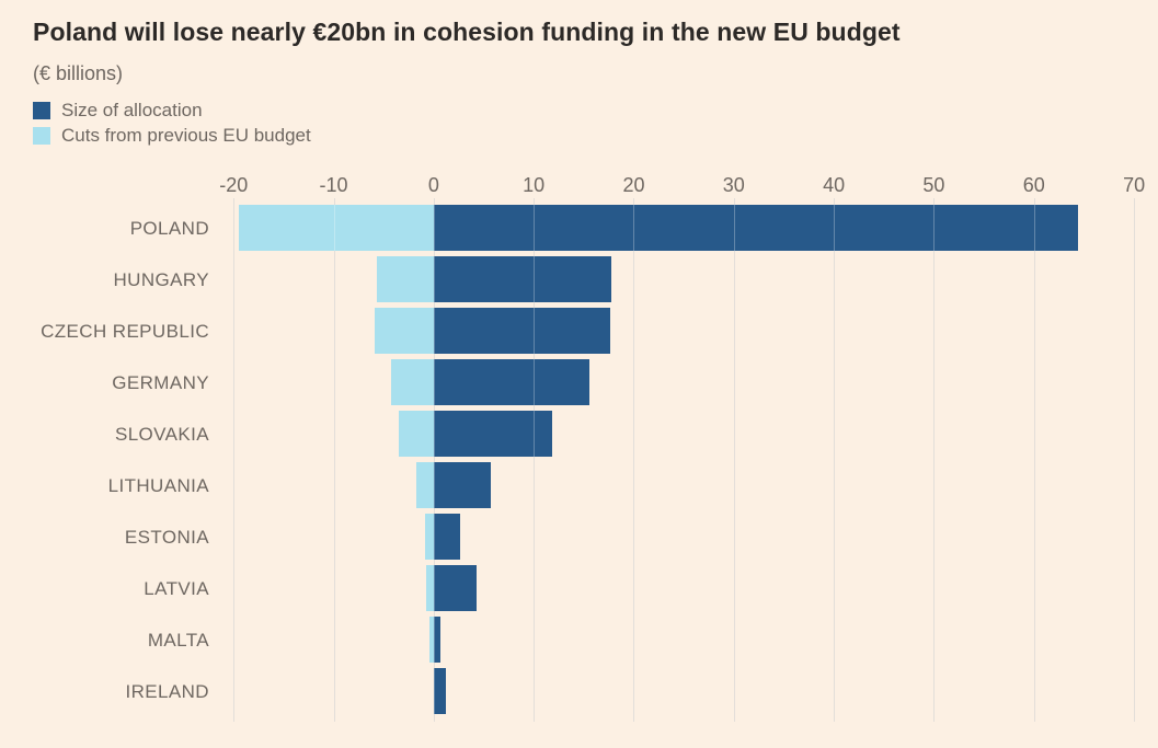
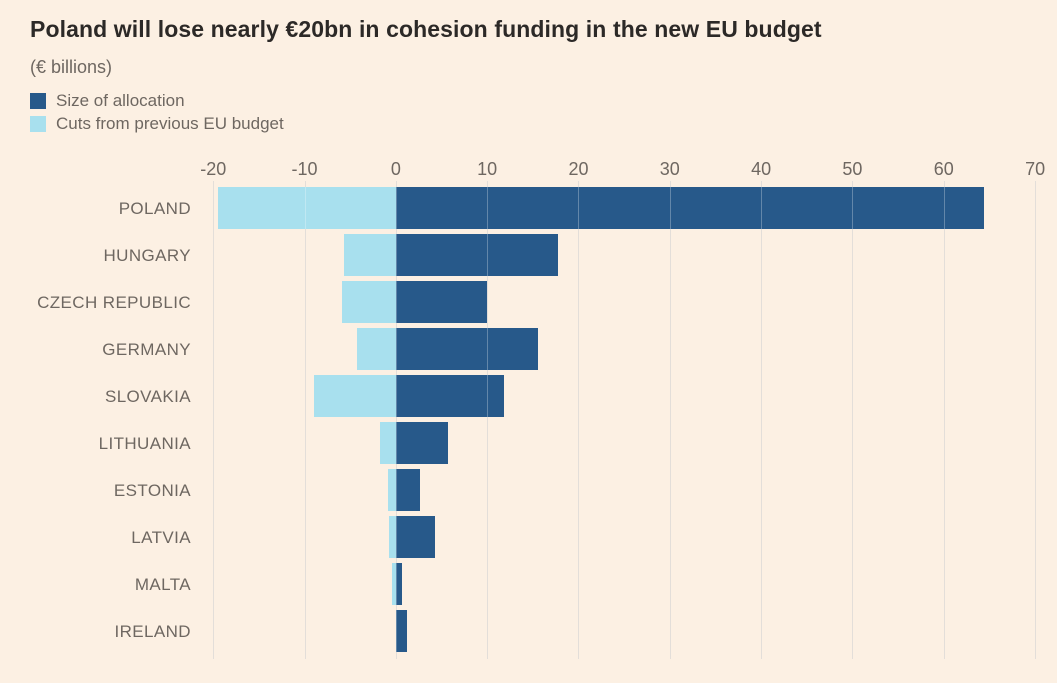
Size of allocation/CZECH REPUBLIC: 18 -> 10
Cuts from previous EU budget/SLOVAKIA: -4 -> -9
